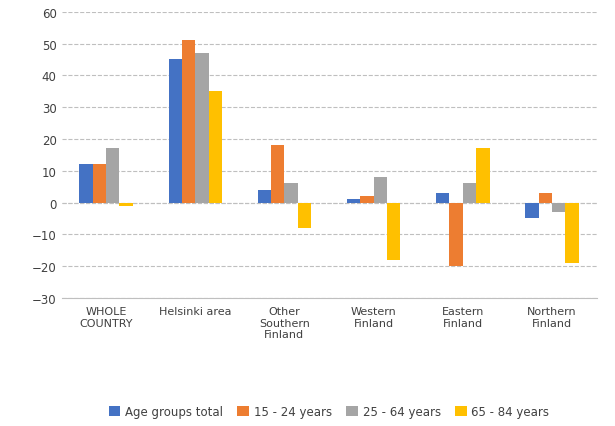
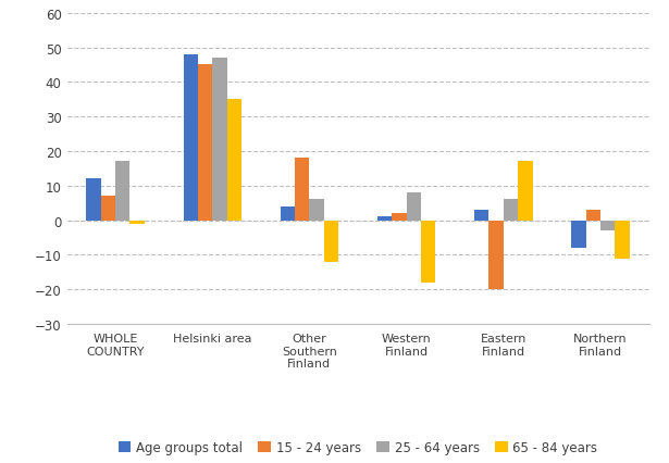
15 - 24 years/WHOLE COUNTRY: 12 -> 7
Age groups total/Helsinki area: 45 -> 48
15 - 24 years/Helsinki area: 51 -> 45
65 - 84 years/Other Southern Finland: -8 -> -12
Age groups total/Northern Finland: -5 -> -8
65 - 84 years/Northern Finland: -19 -> -11
